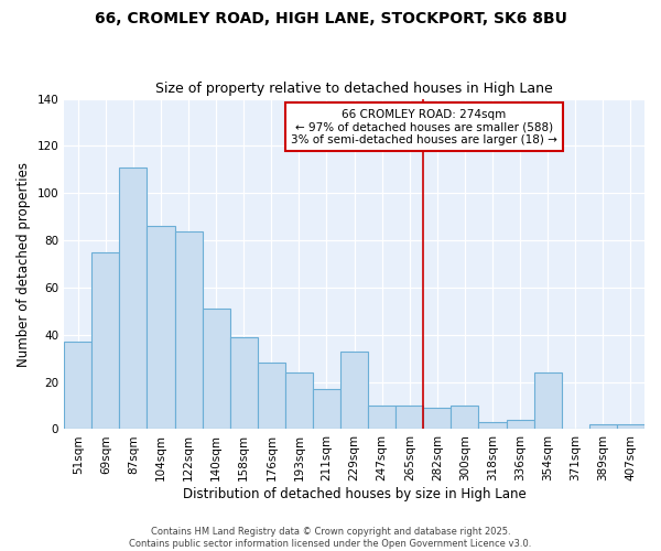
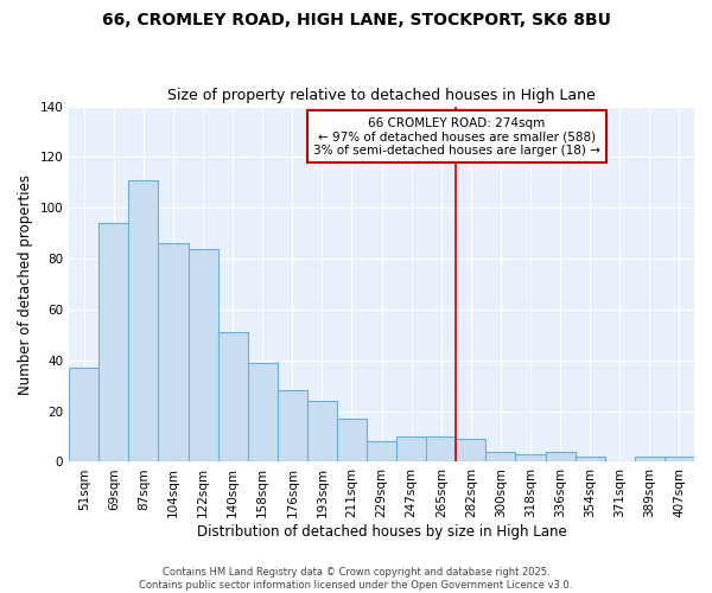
69sqm: 75 -> 94
229sqm: 33 -> 8
300sqm: 10 -> 4
354sqm: 24 -> 2
